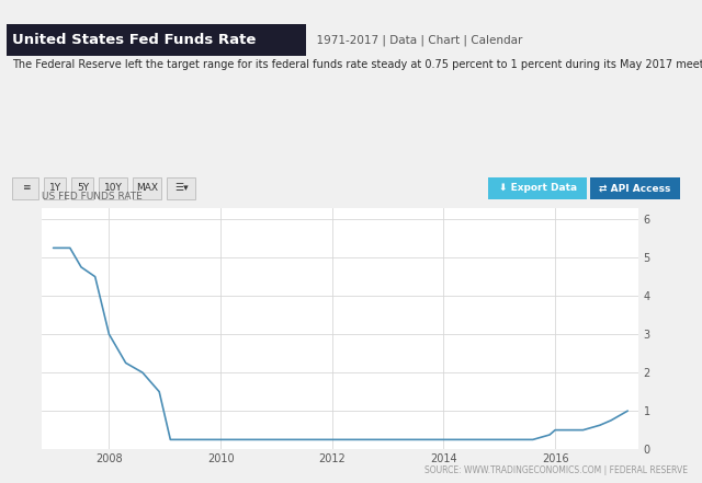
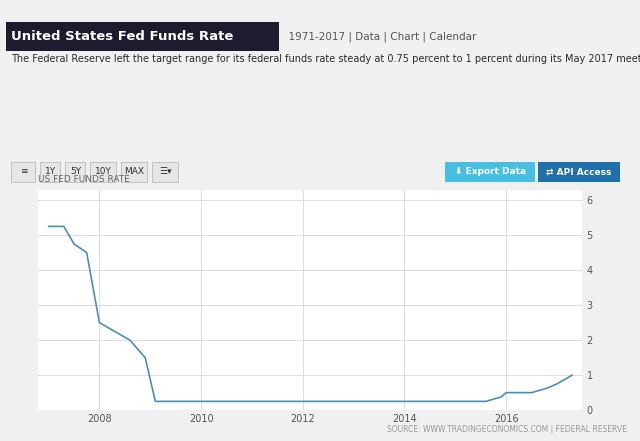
2008: 3.00 -> 2.50
